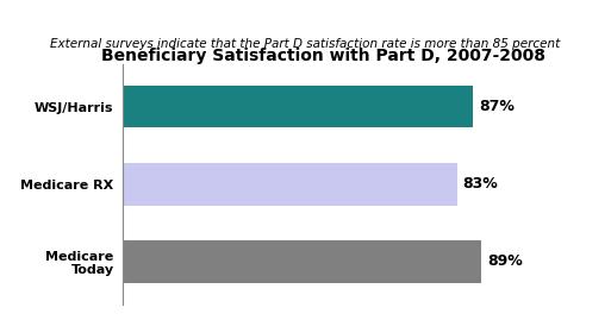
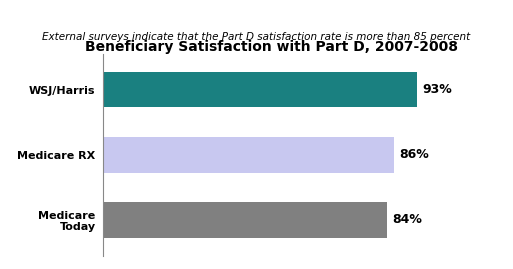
WSJ/Harris: 87% -> 93%
Medicare RX: 83% -> 86%
Medicare Today: 89% -> 84%
